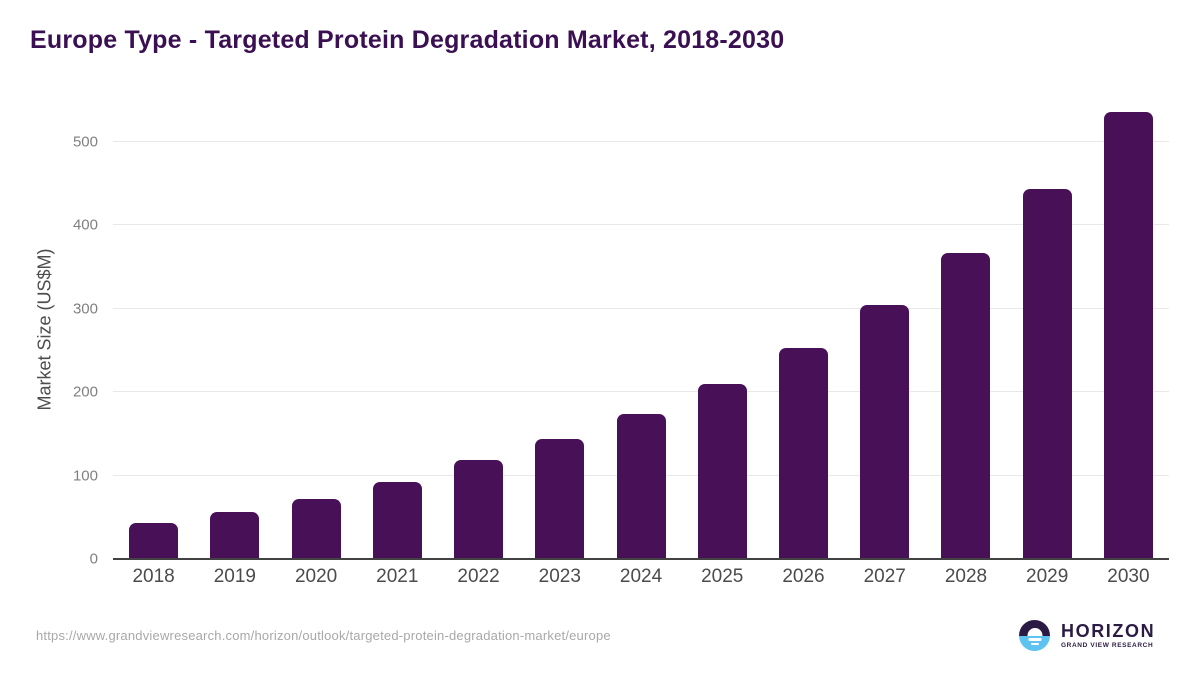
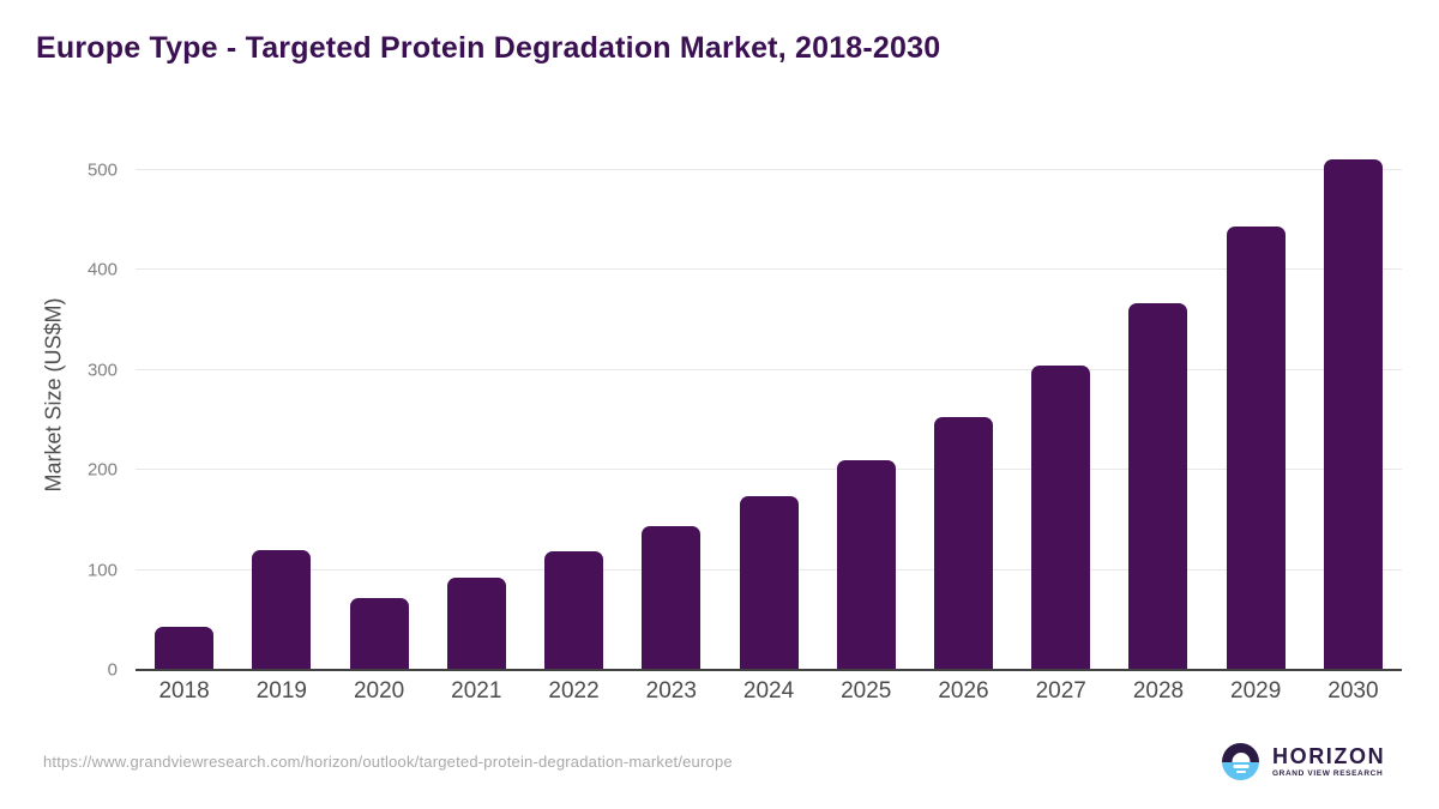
2019: 60 -> 120
2030: 540 -> 510
